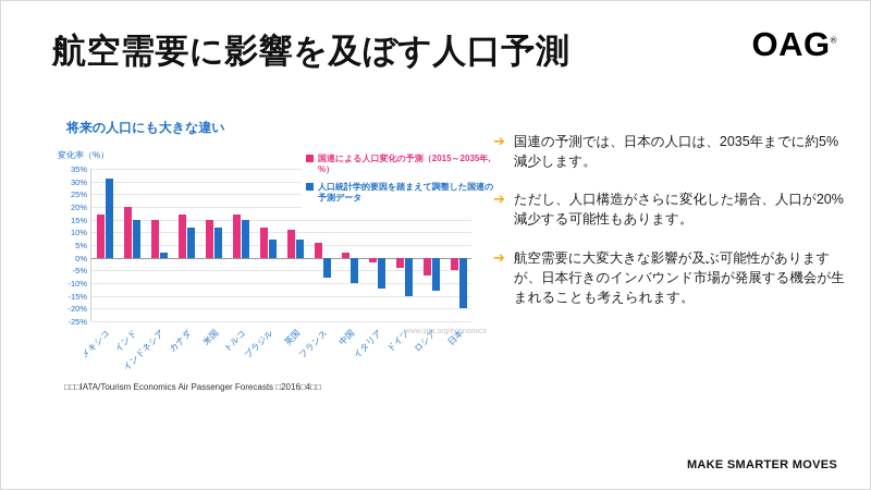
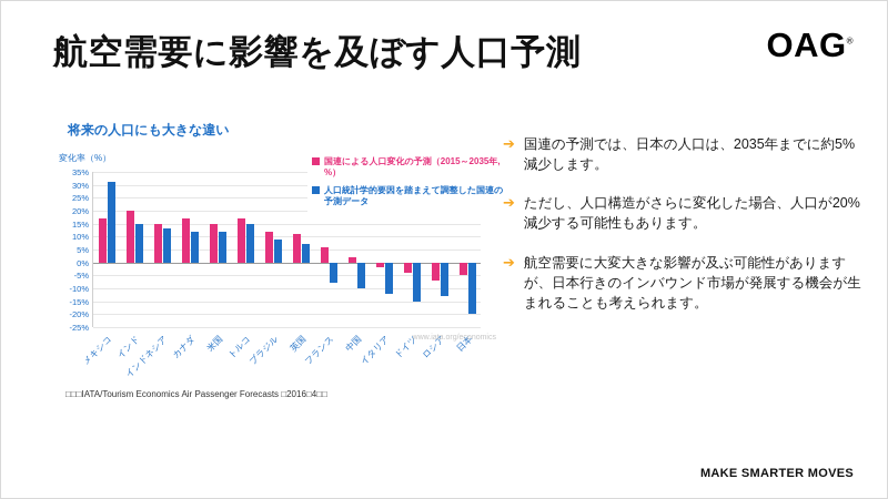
人口統計学的要因を踏まえて調整した国連の予測データ/インドネシア: 2% -> 13%
人口統計学的要因を踏まえて調整した国連の予測データ/ブラジル: 7% -> 9%
